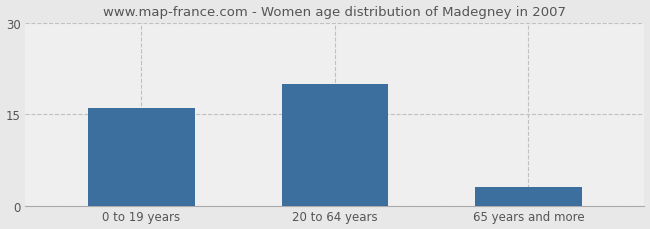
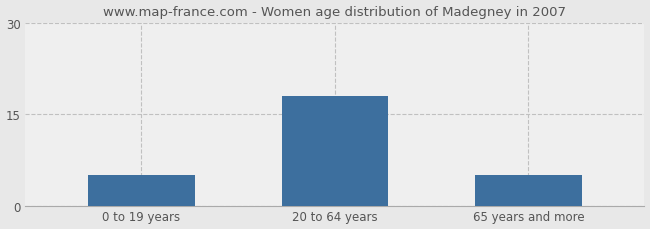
0 to 19 years: 16 -> 5
20 to 64 years: 20 -> 18
65 years and more: 3 -> 5
